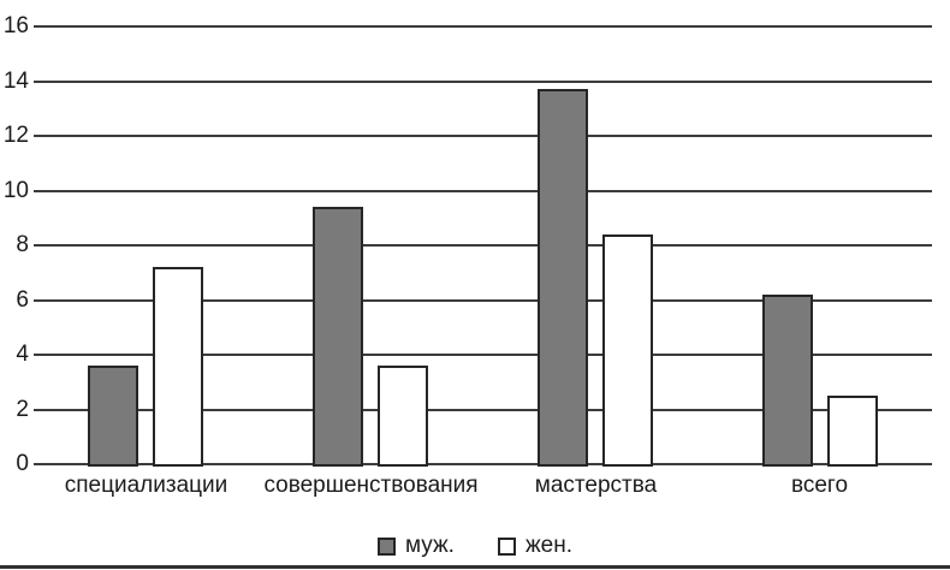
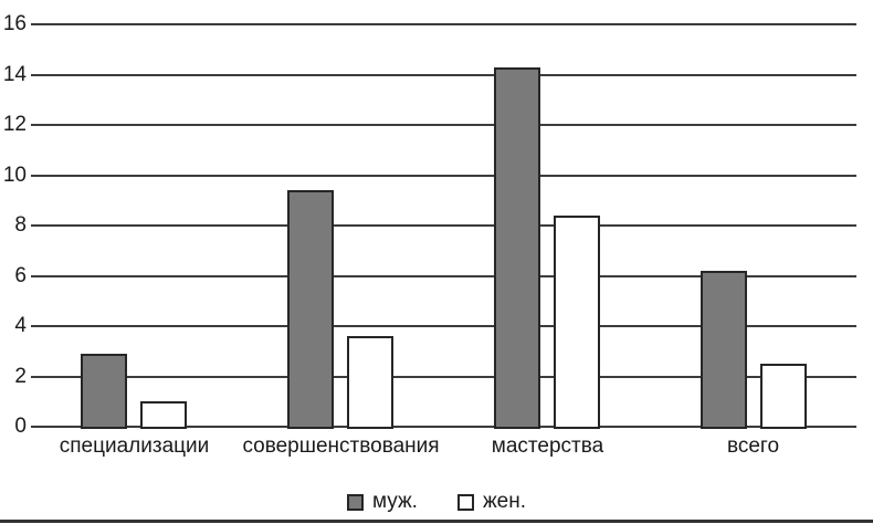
муж./специализации: 3.6 -> 2.9
жен./специализации: 7.2 -> 1.0
муж./мастерства: 13.7 -> 14.3
